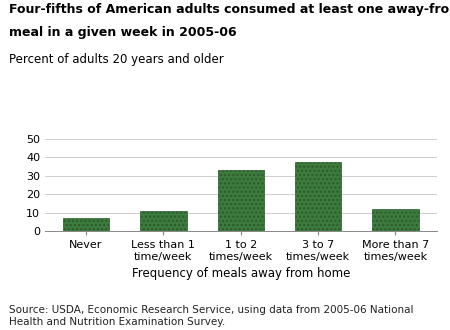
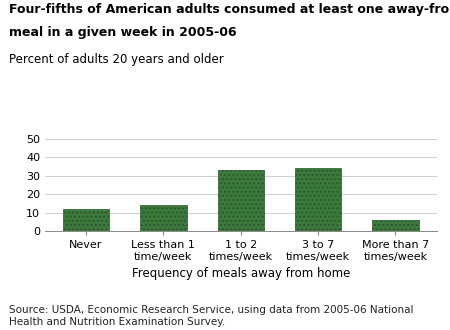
Never: 7 -> 12
Less than 1 time/week: 11 -> 14
3 to 7 times/week: 37 -> 34
More than 7 times/week: 12 -> 6
